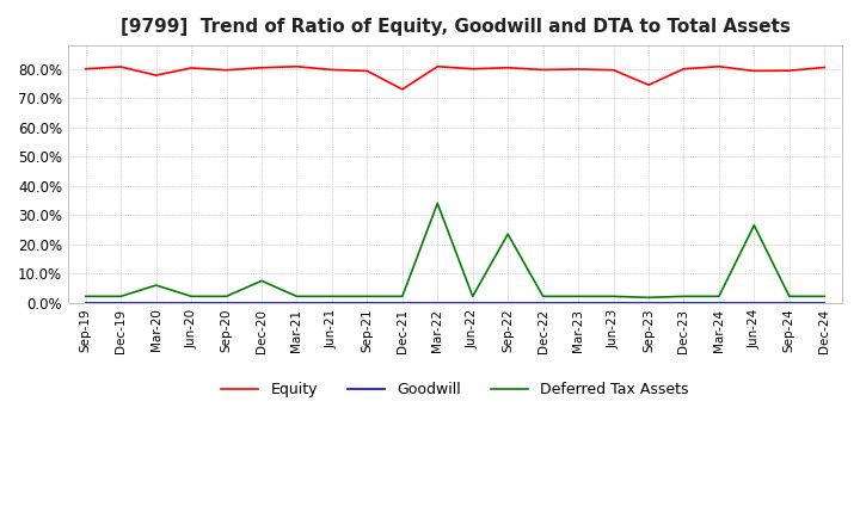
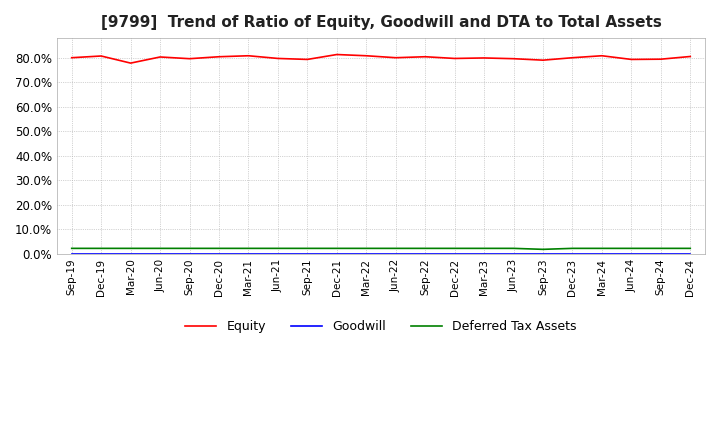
Deferred Tax Assets/Mar-20: 6.0% -> 2.2%
Deferred Tax Assets/Dec-20: 7.5% -> 2.2%
Equity/Dec-21: 73.0% -> 81.3%
Deferred Tax Assets/Mar-22: 34.0% -> 2.2%
Deferred Tax Assets/Sep-22: 23.5% -> 2.2%
Equity/Sep-23: 74.5% -> 79.0%
Deferred Tax Assets/Jun-24: 26.5% -> 2.2%
